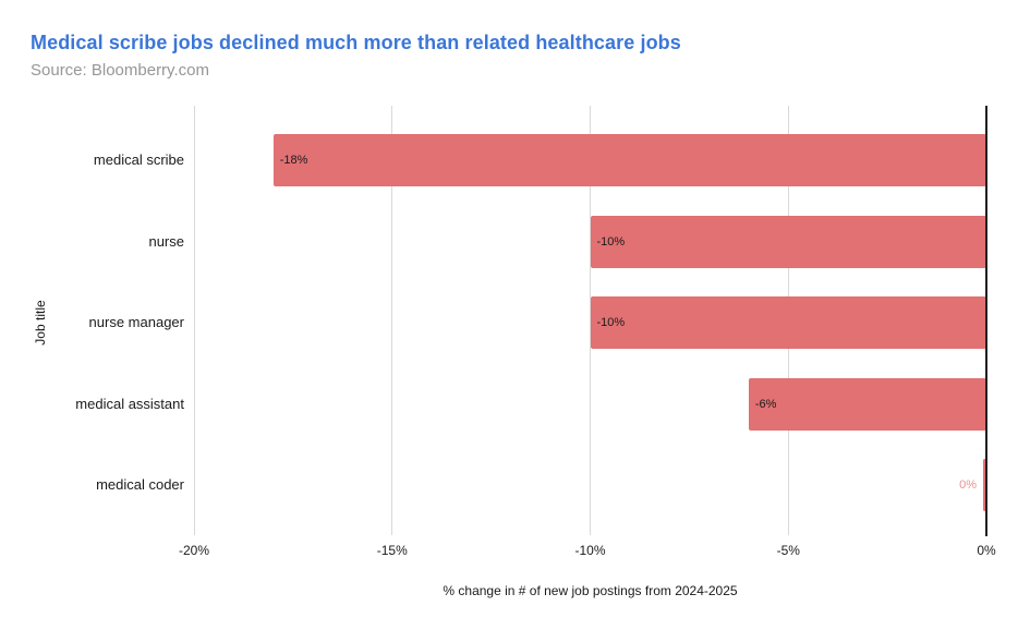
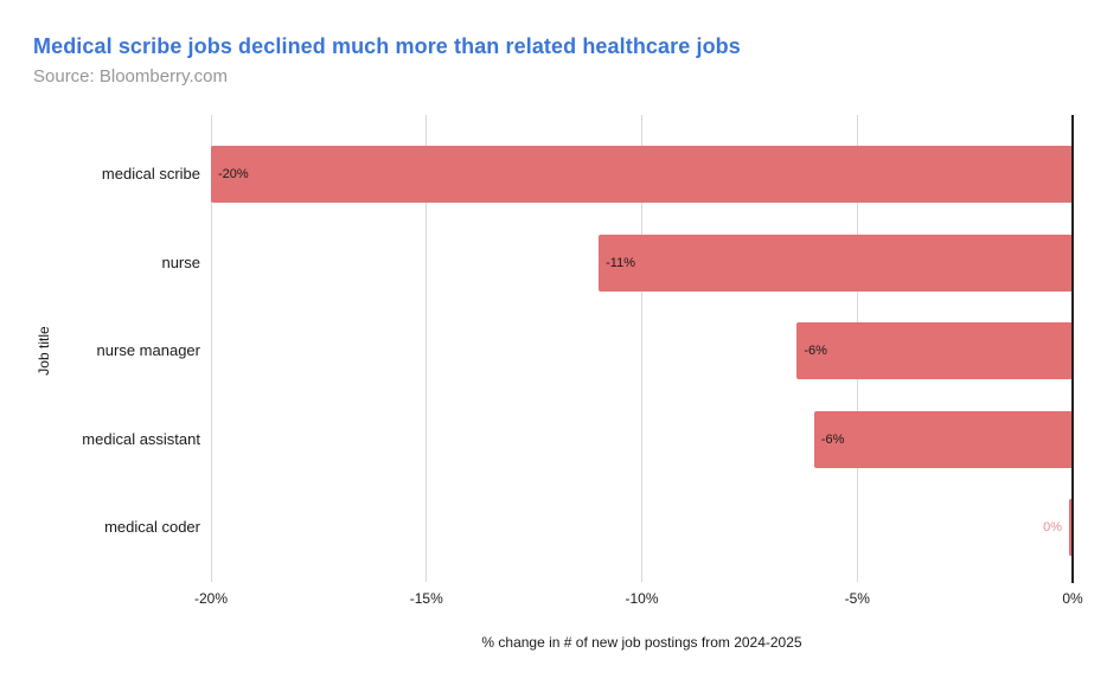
medical scribe: -18% -> -20%
nurse: -10% -> -11%
nurse manager: -10% -> -6%
